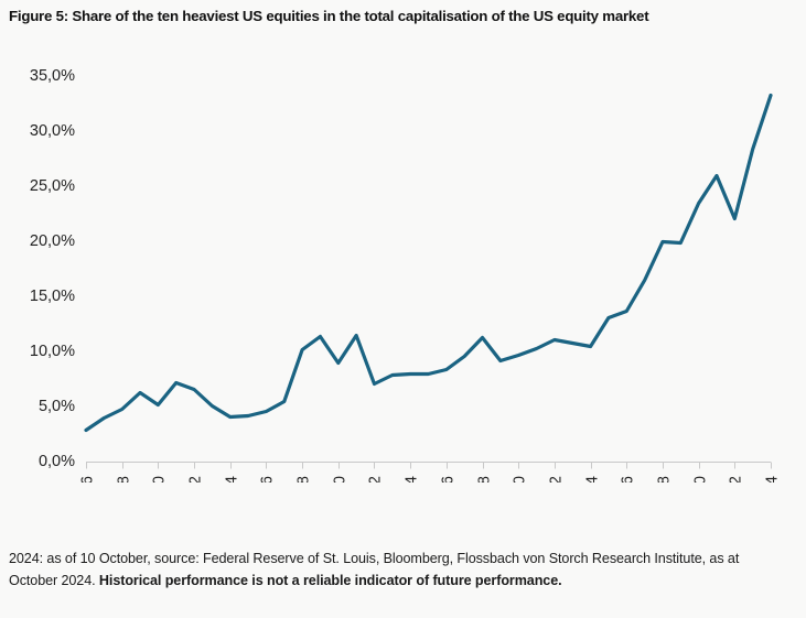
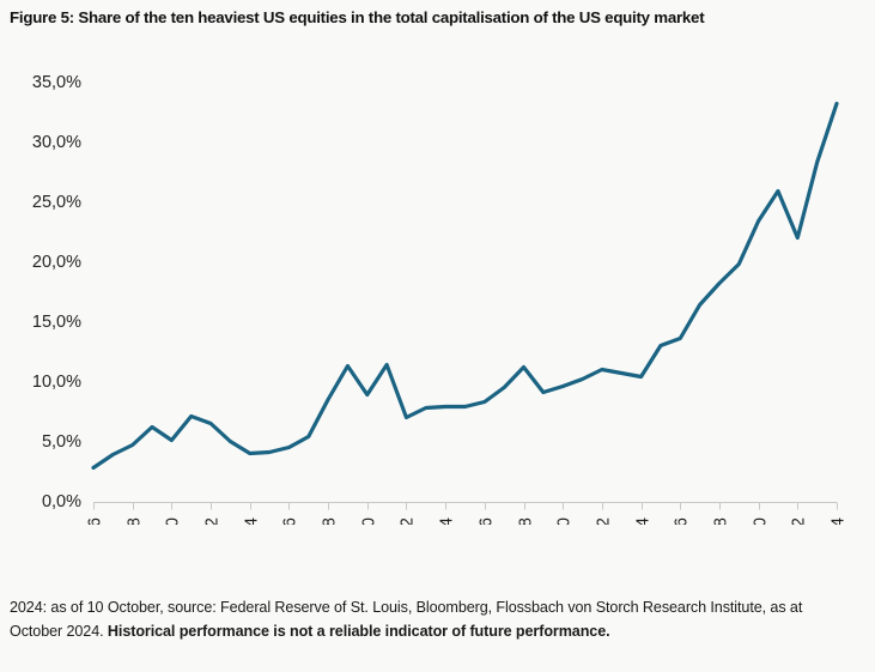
1998: 10,2% -> 8,6%
2018: 20,0% -> 18,3%
